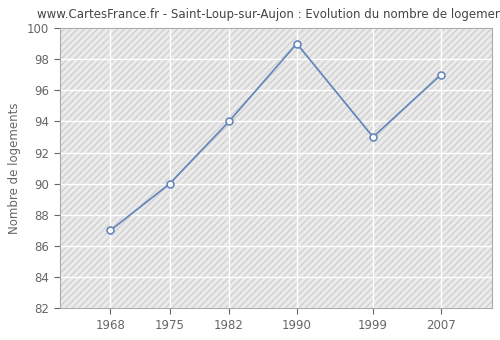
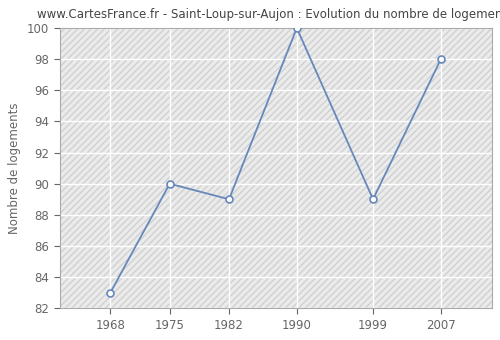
1968: 87 -> 83
1982: 94 -> 89
1990: 99 -> 100
1999: 93 -> 89
2007: 97 -> 98
